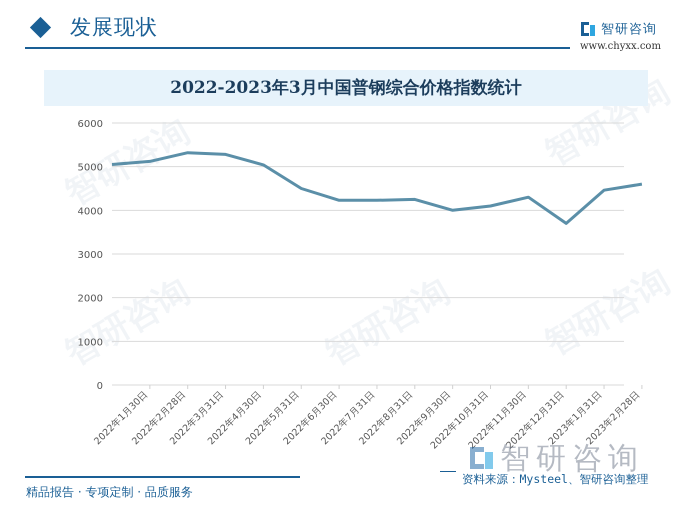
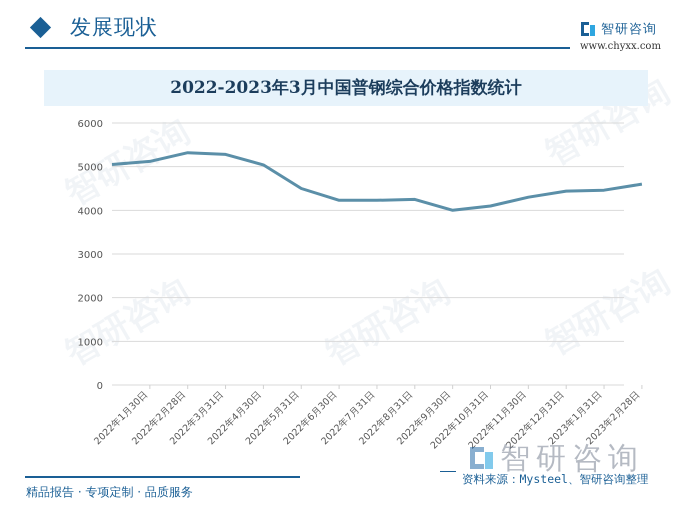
2023年1月31日: 3700 -> 4400
